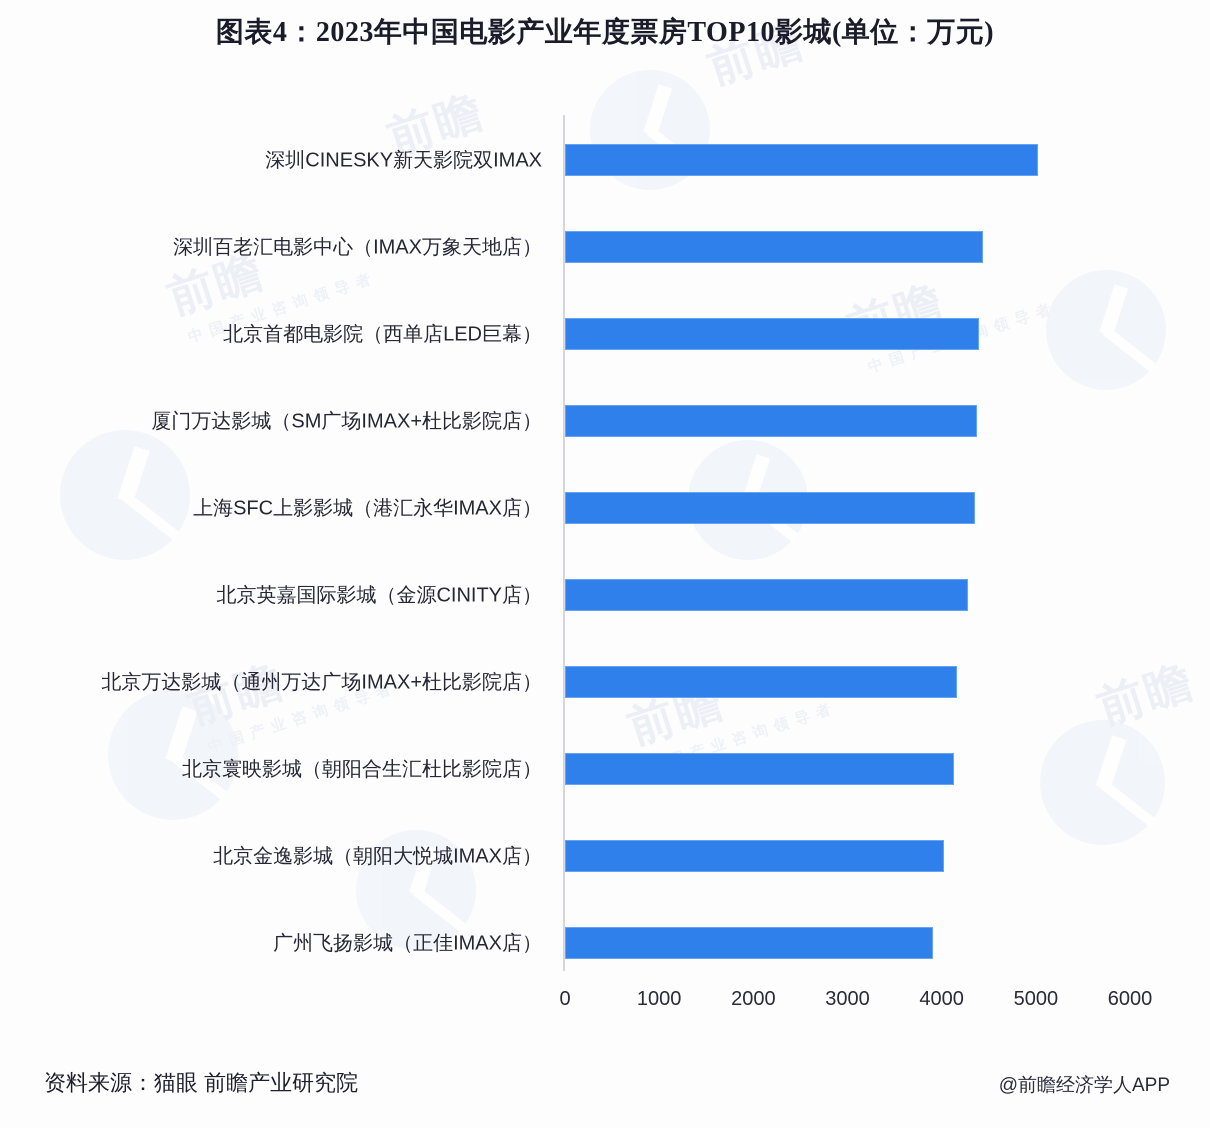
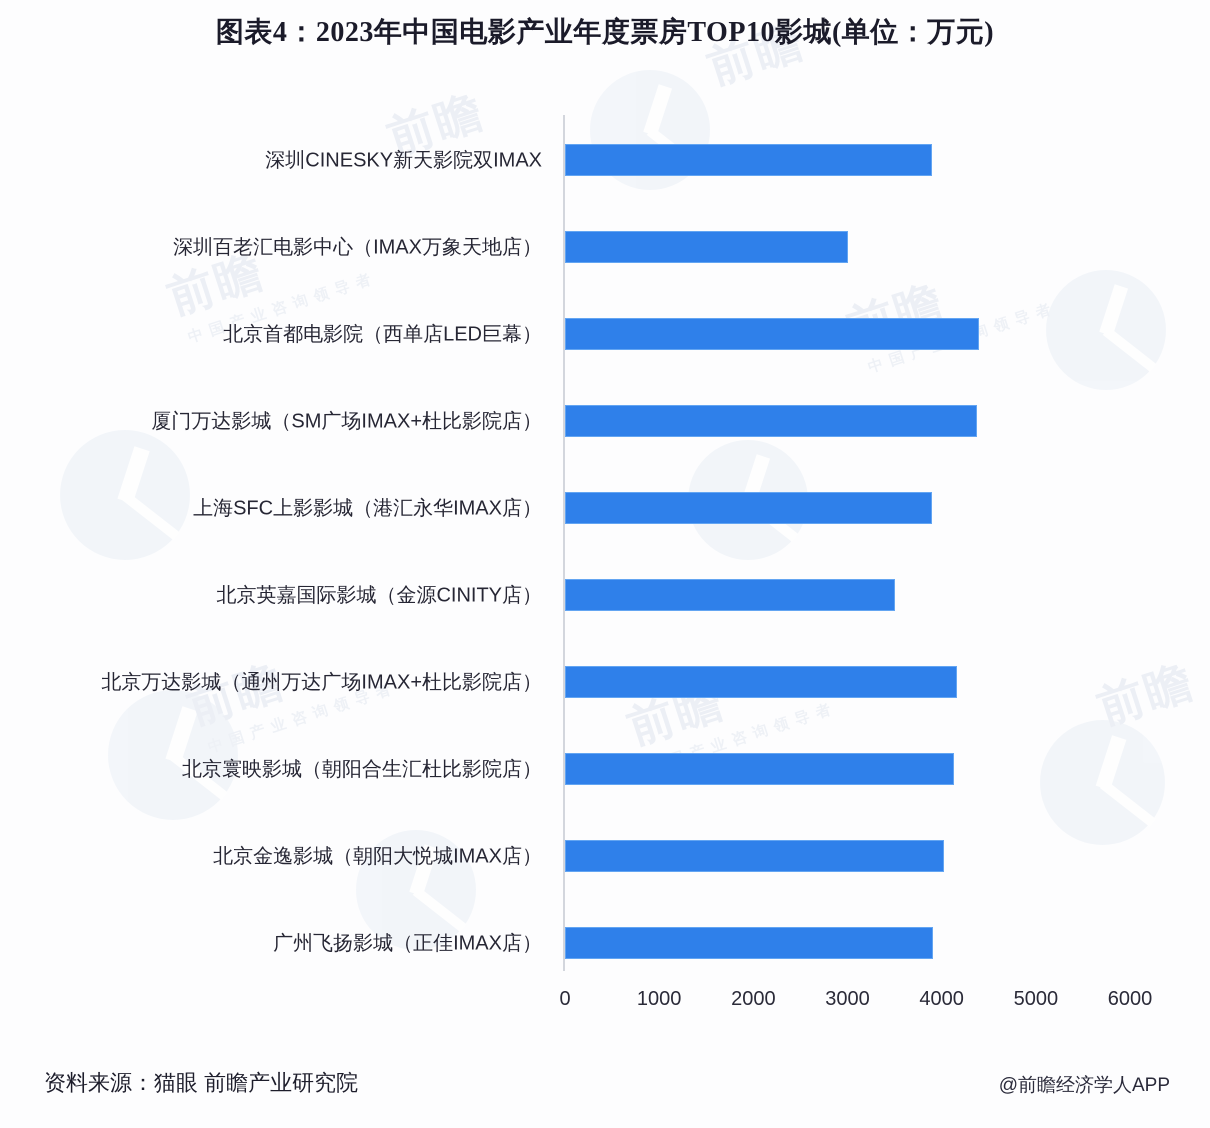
深圳CINESKY新天影院双IMAX: 5000 -> 3900
深圳百老汇电影中心（IMAX万象天地店）: 4400 -> 3000
上海SFC上影影城（港汇永华IMAX店）: 4400 -> 3900
北京英嘉国际影城（金源CINITY店）: 4300 -> 3500
